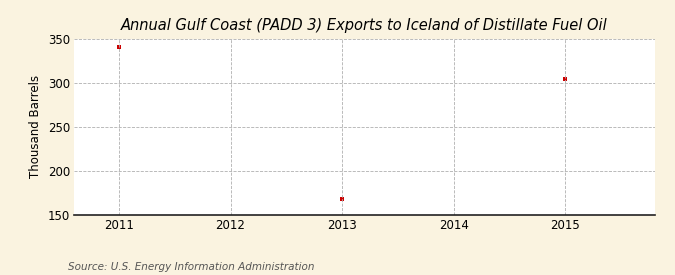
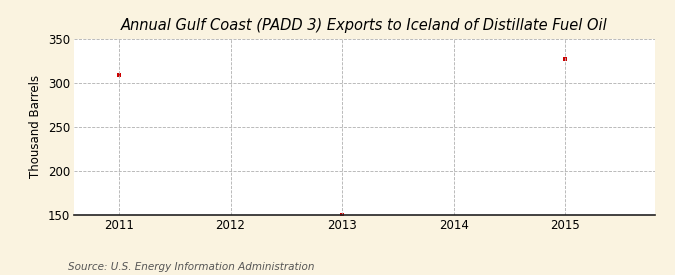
2011: 340 -> 308
2013: 168 -> 150
2015: 304 -> 327
